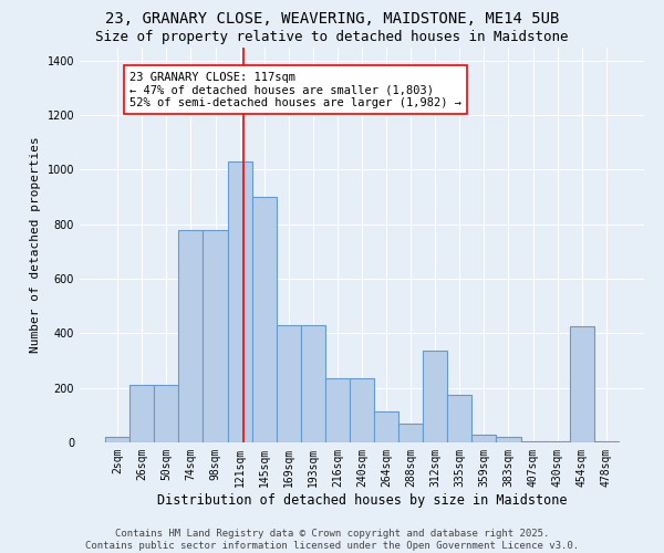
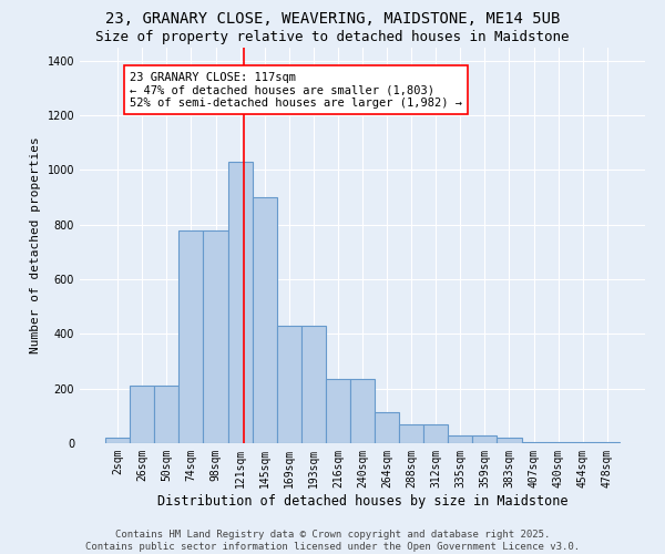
312sqm: 335 -> 70
335sqm: 175 -> 30
454sqm: 425 -> 5
